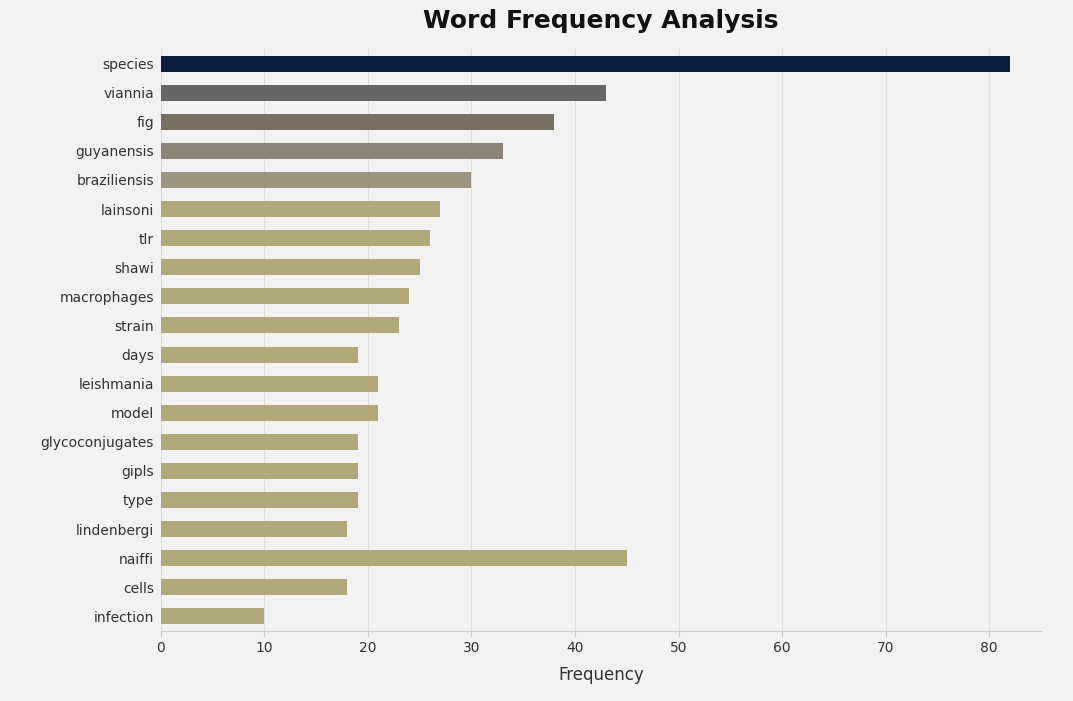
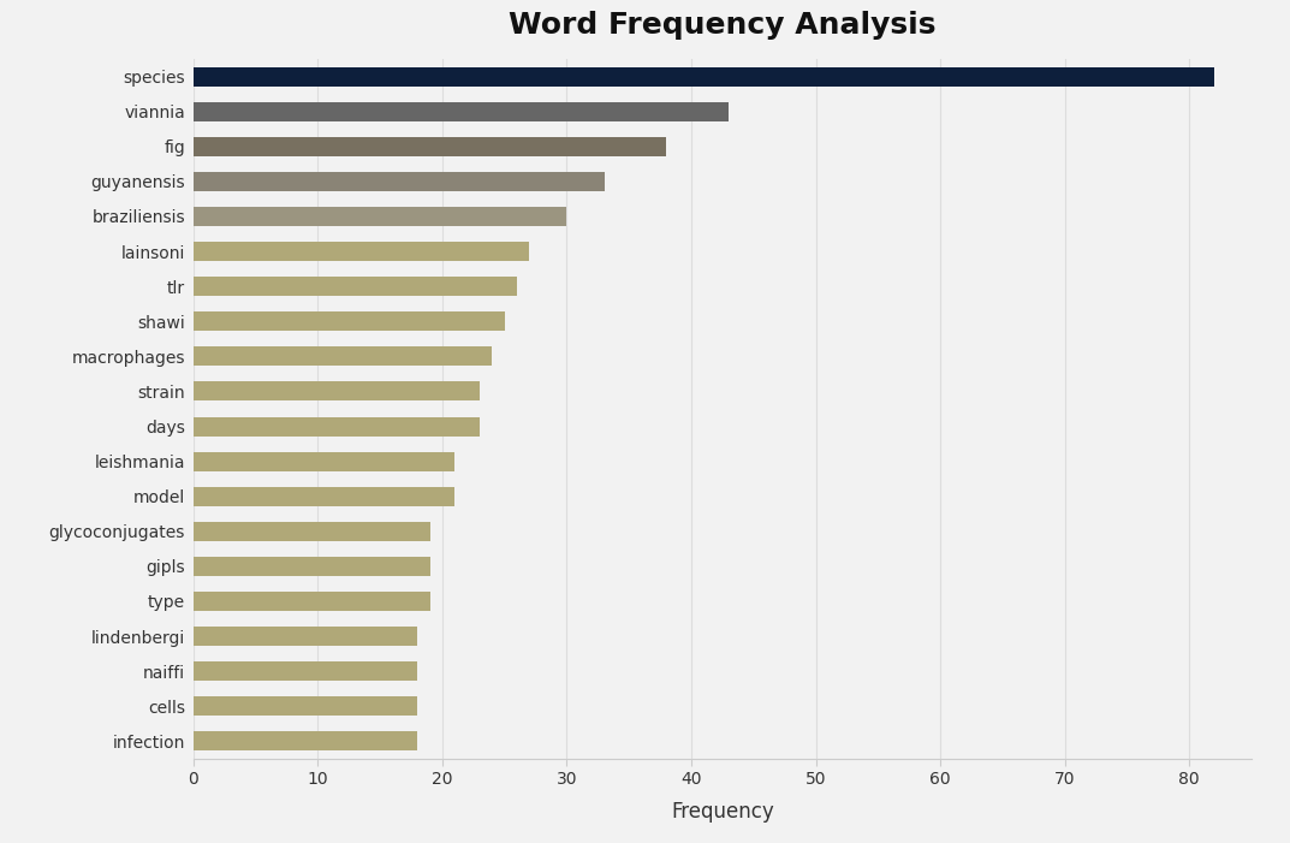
days: 19 -> 23
naiffi: 45 -> 18
infection: 10 -> 18
